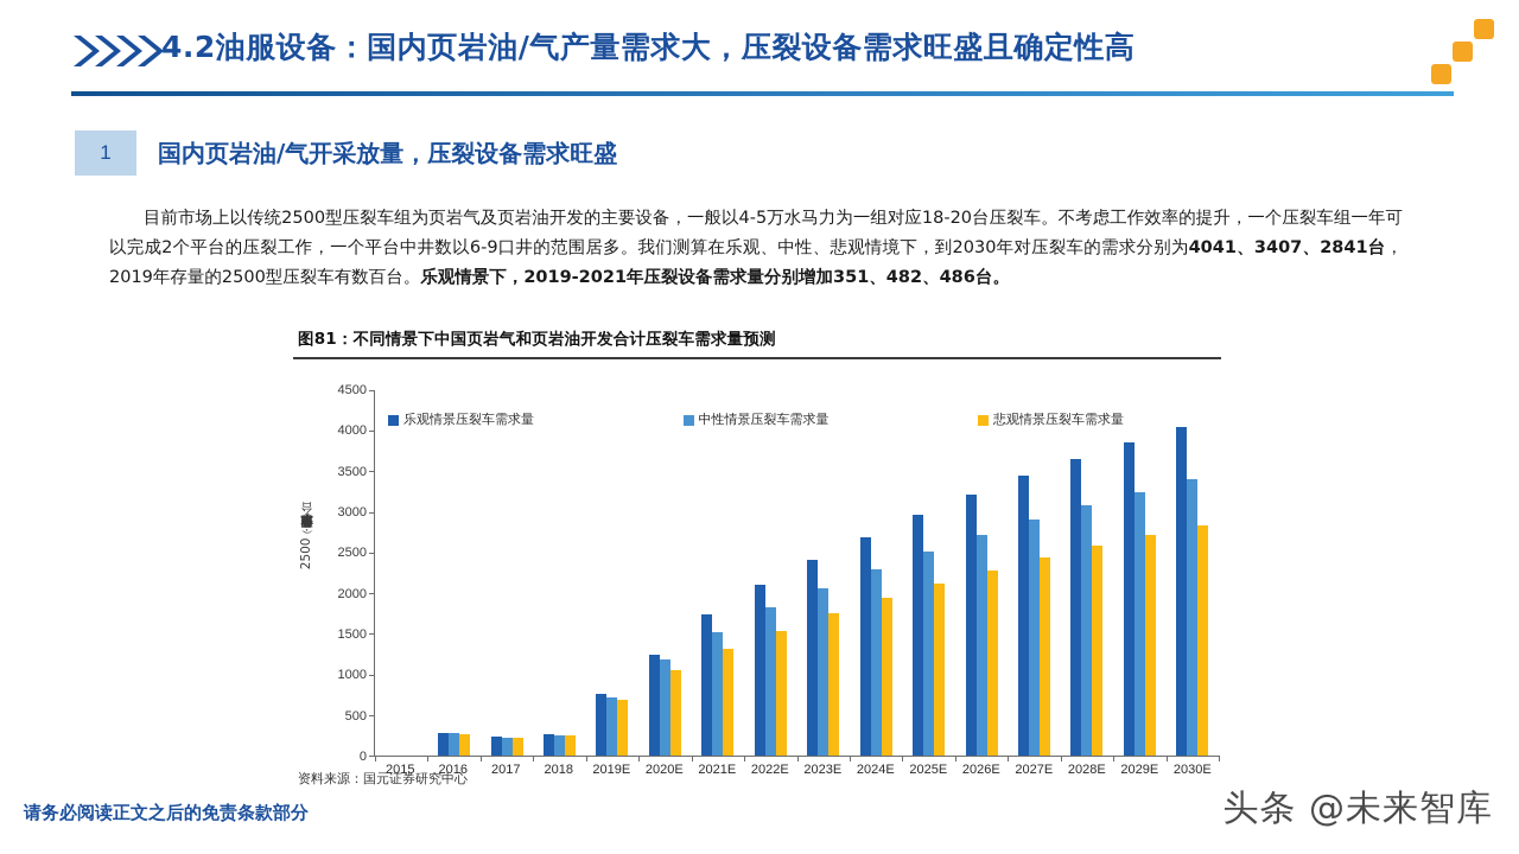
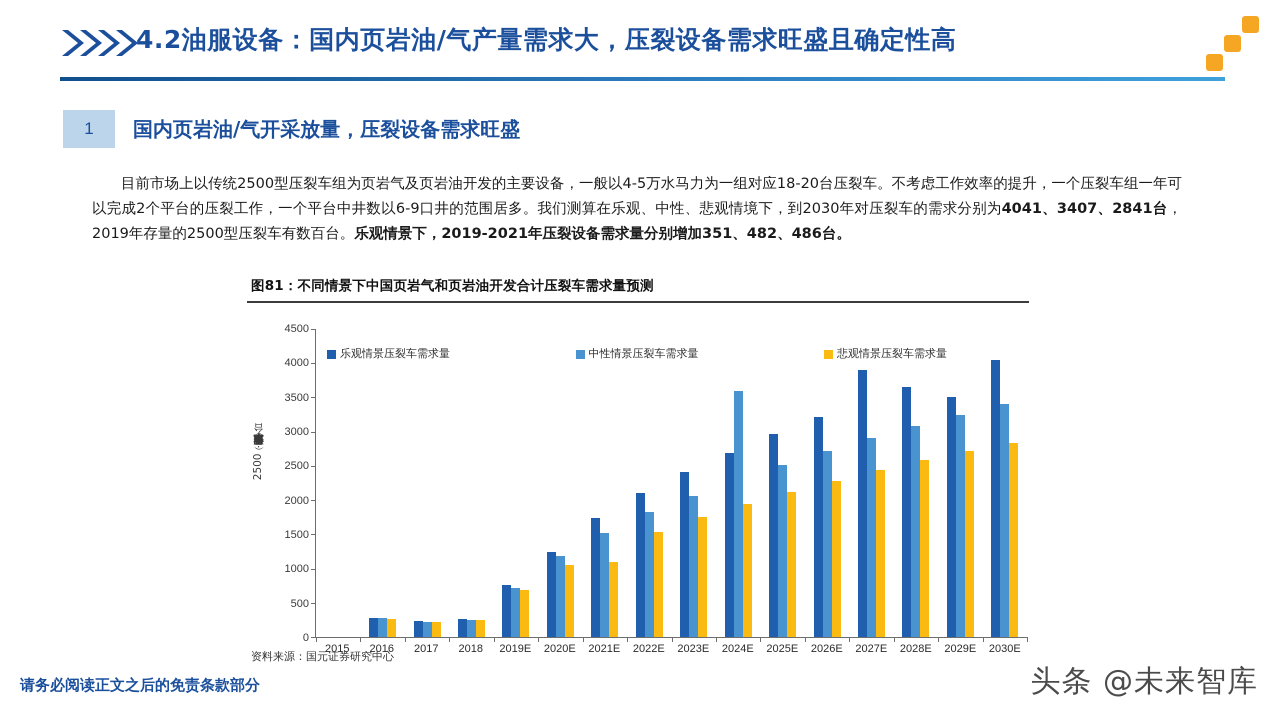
悲观情景压裂车需求量/2021E: 1300 -> 1100
中性情景压裂车需求量/2024E: 2300 -> 3600
乐观情景压裂车需求量/2027E: 3400 -> 3900
乐观情景压裂车需求量/2029E: 3900 -> 3500
